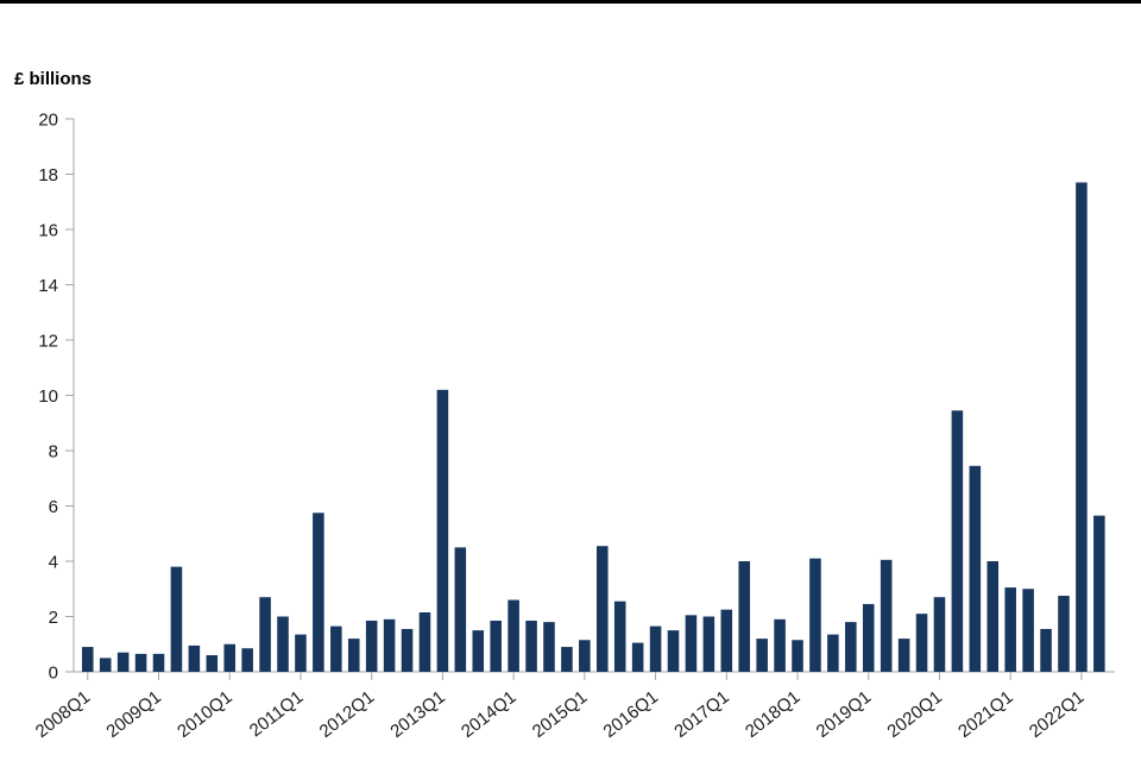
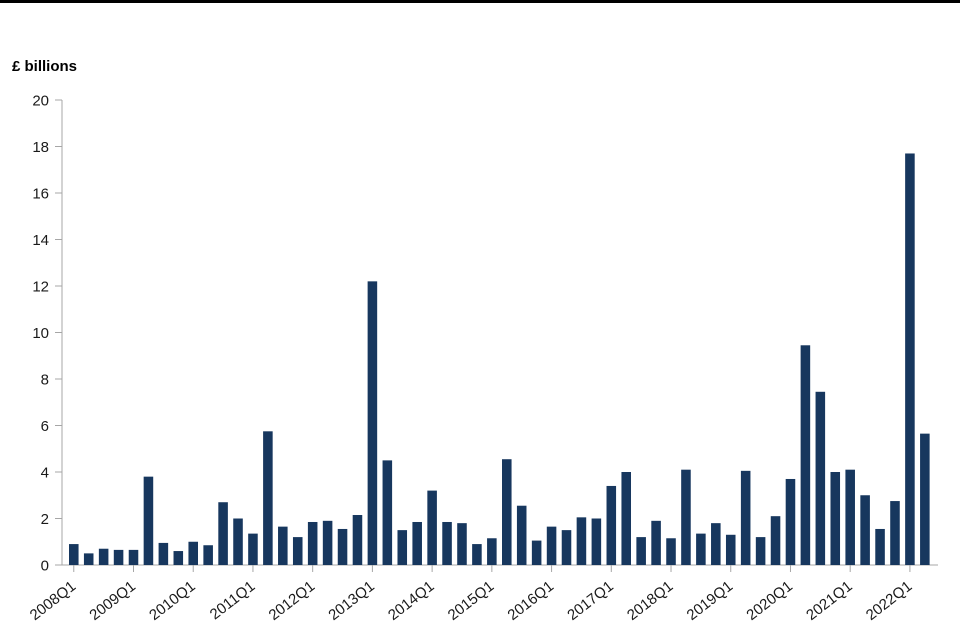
2013Q1: 10.2 -> 12.2
2014Q1: 2.6 -> 3.2
2017Q1: 2.2 -> 3.4
2019Q1: 2.5 -> 1.3
2020Q1: 2.7 -> 3.7
2021Q1: 3.0 -> 4.1
